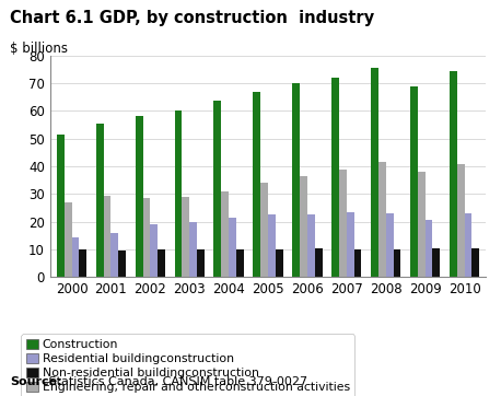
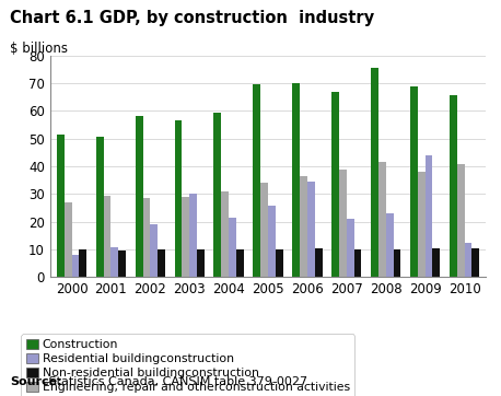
Residential buildingconstruction/2000: 14.5 -> 8.0
Construction/2001: 55.5 -> 50.5
Residential buildingconstruction/2001: 16.0 -> 11.0
Construction/2003: 60.0 -> 56.5
Residential buildingconstruction/2003: 20.0 -> 30.0
Construction/2004: 63.5 -> 59.5
Construction/2005: 67.0 -> 69.5
Residential buildingconstruction/2005: 22.5 -> 26.0
Residential buildingconstruction/2006: 22.5 -> 34.5
Construction/2007: 72.0 -> 67.0
Residential buildingconstruction/2007: 23.5 -> 21.0
Residential buildingconstruction/2009: 20.5 -> 44.0
Construction/2010: 74.5 -> 65.5
Residential buildingconstruction/2010: 23.0 -> 12.5
